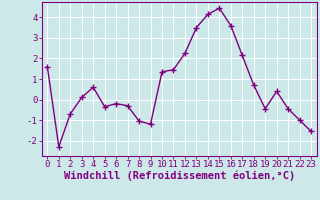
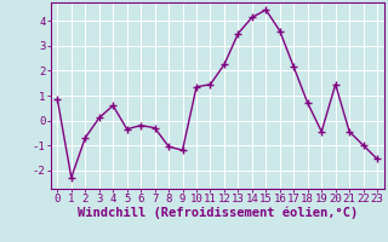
0: 1.60 -> 0.85
20: 0.40 -> 1.45
